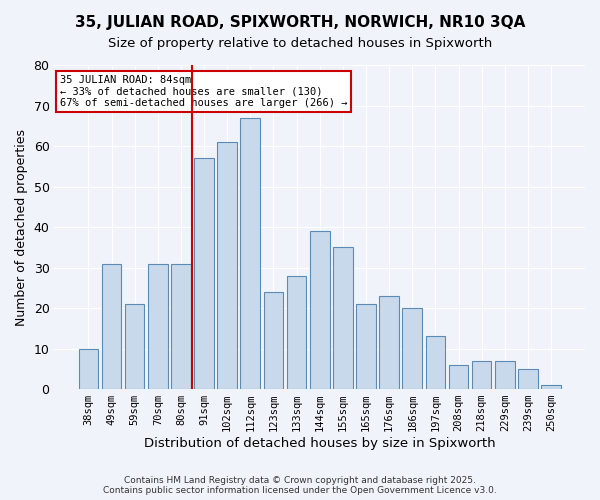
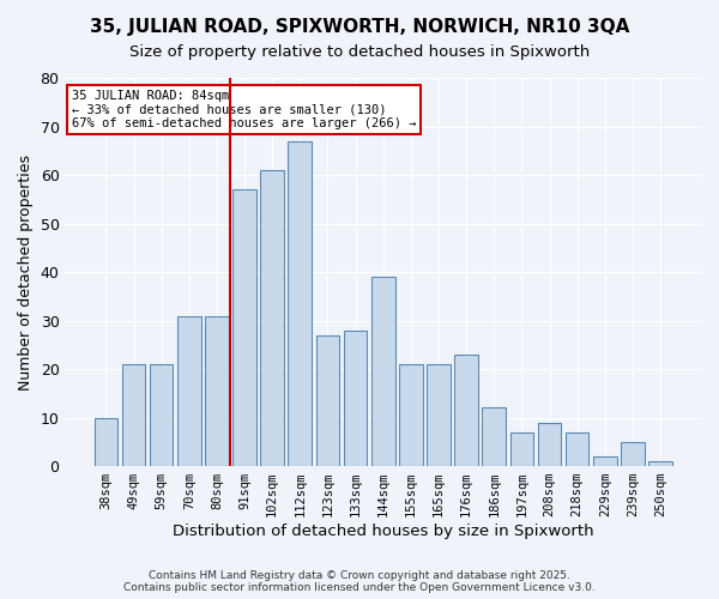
49sqm: 31 -> 21
123sqm: 24 -> 27
155sqm: 35 -> 21
186sqm: 20 -> 12
197sqm: 13 -> 7
208sqm: 6 -> 9
229sqm: 7 -> 2
